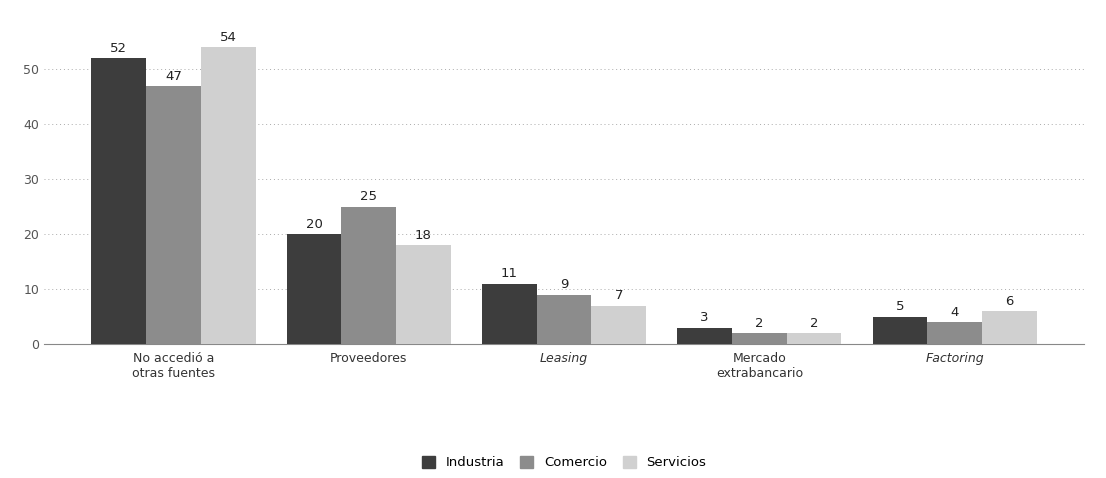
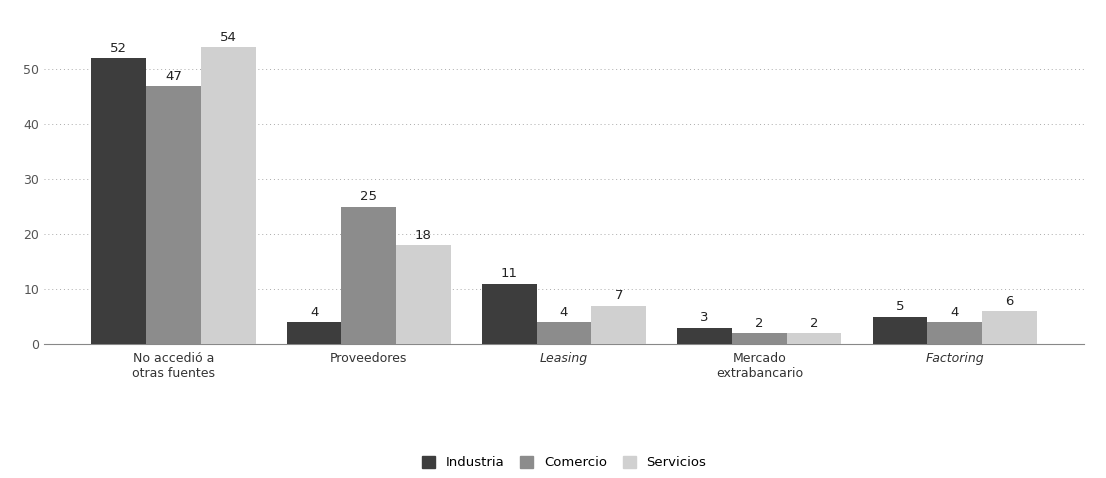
Industria/Proveedores: 20 -> 4
Comercio/Leasing: 9 -> 4
